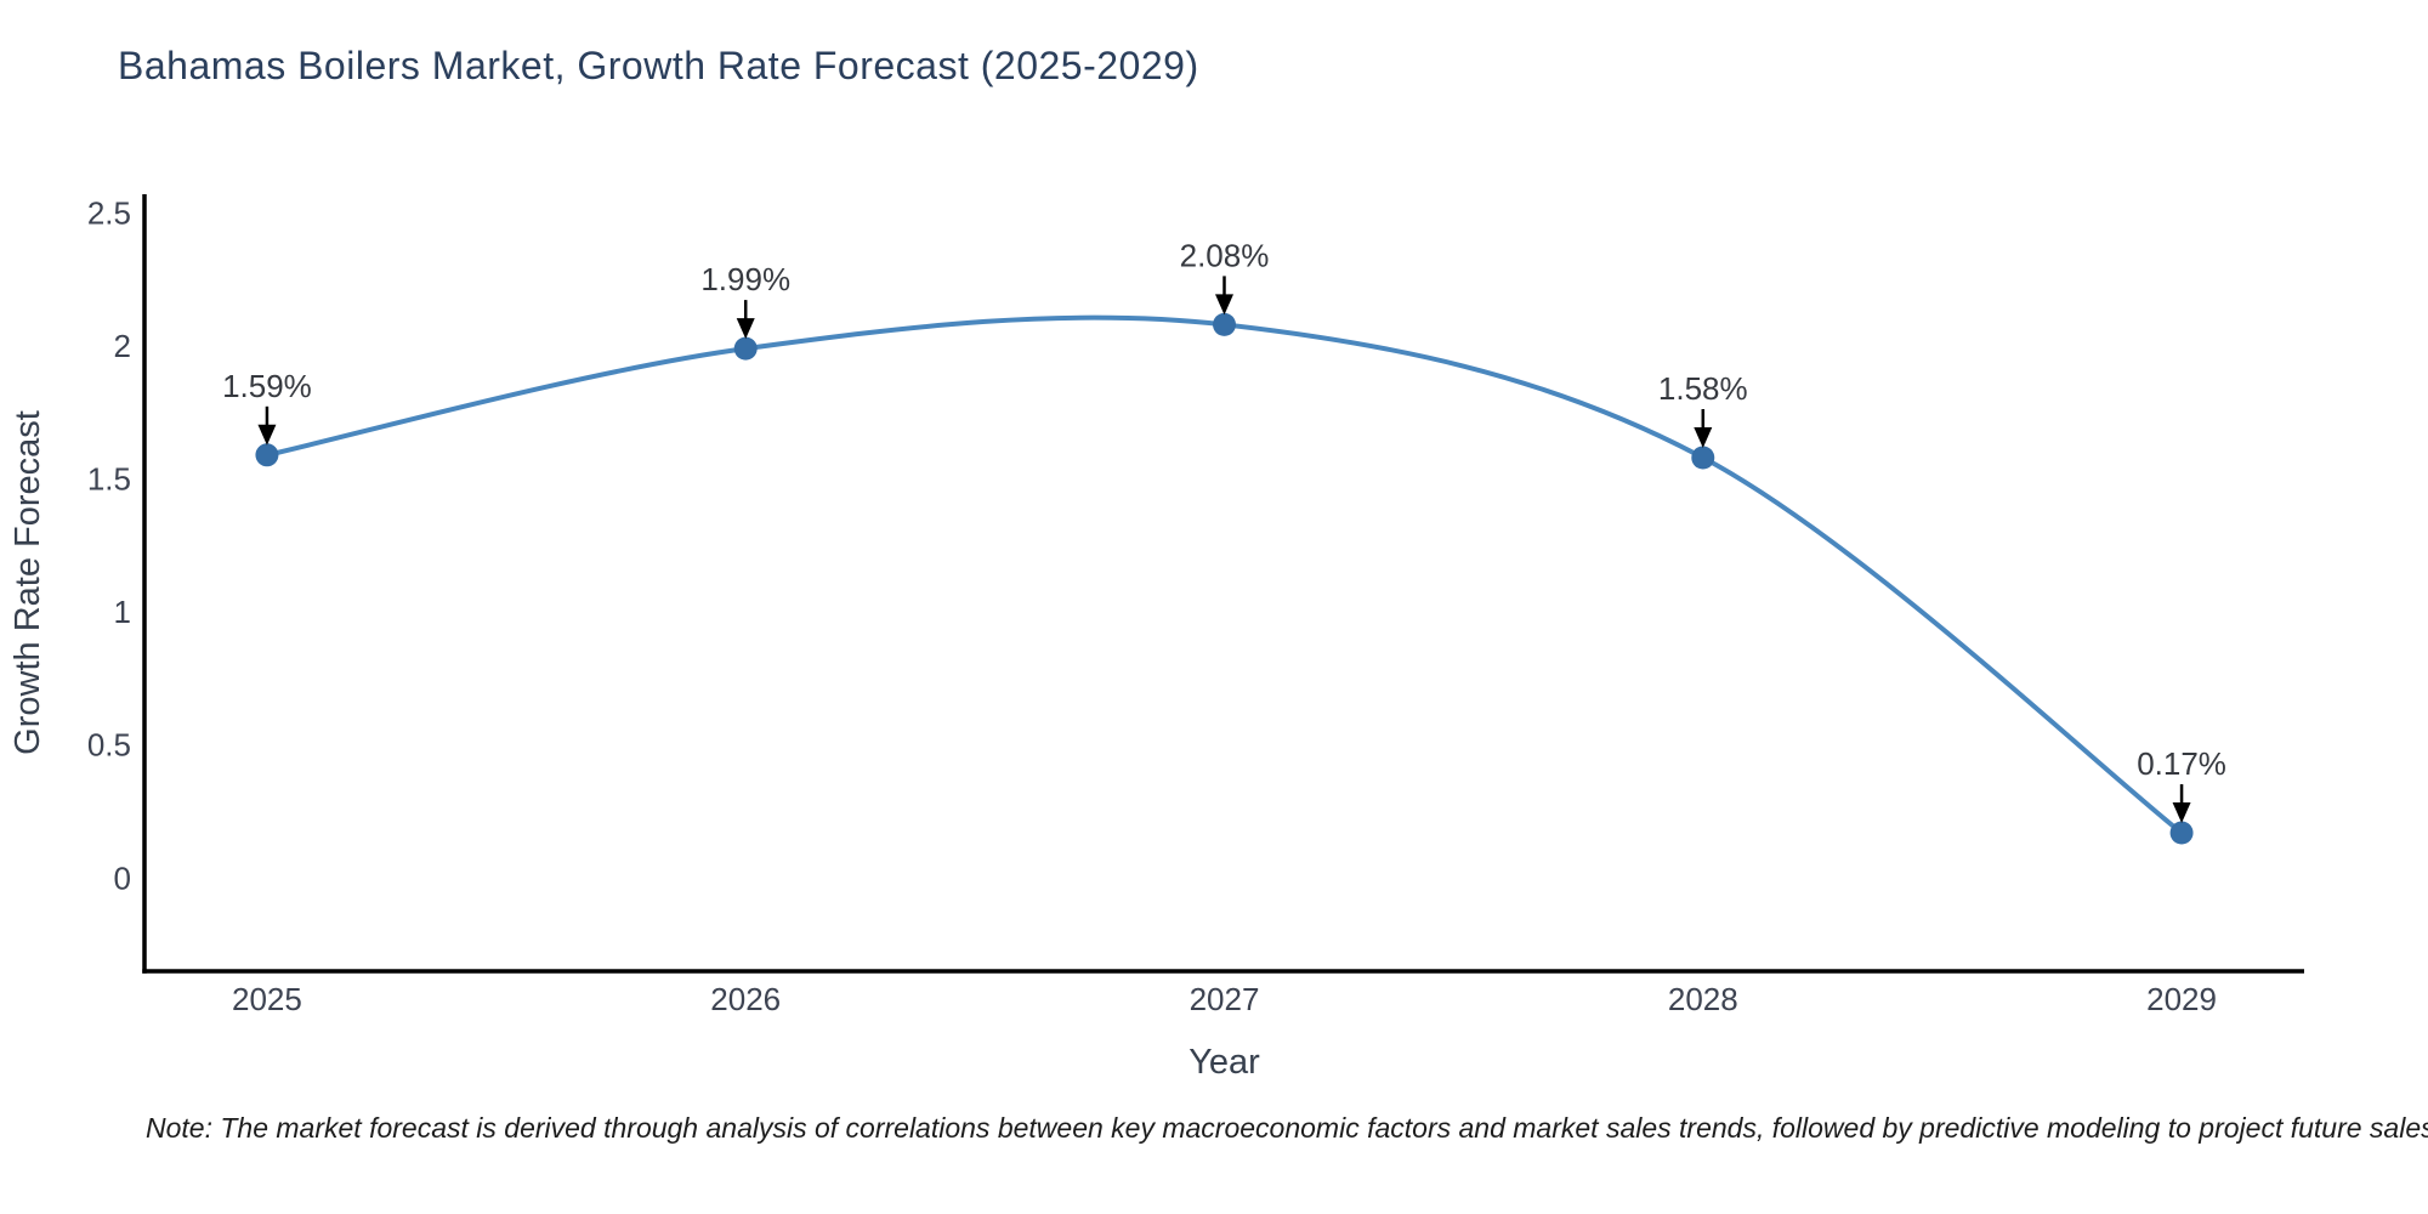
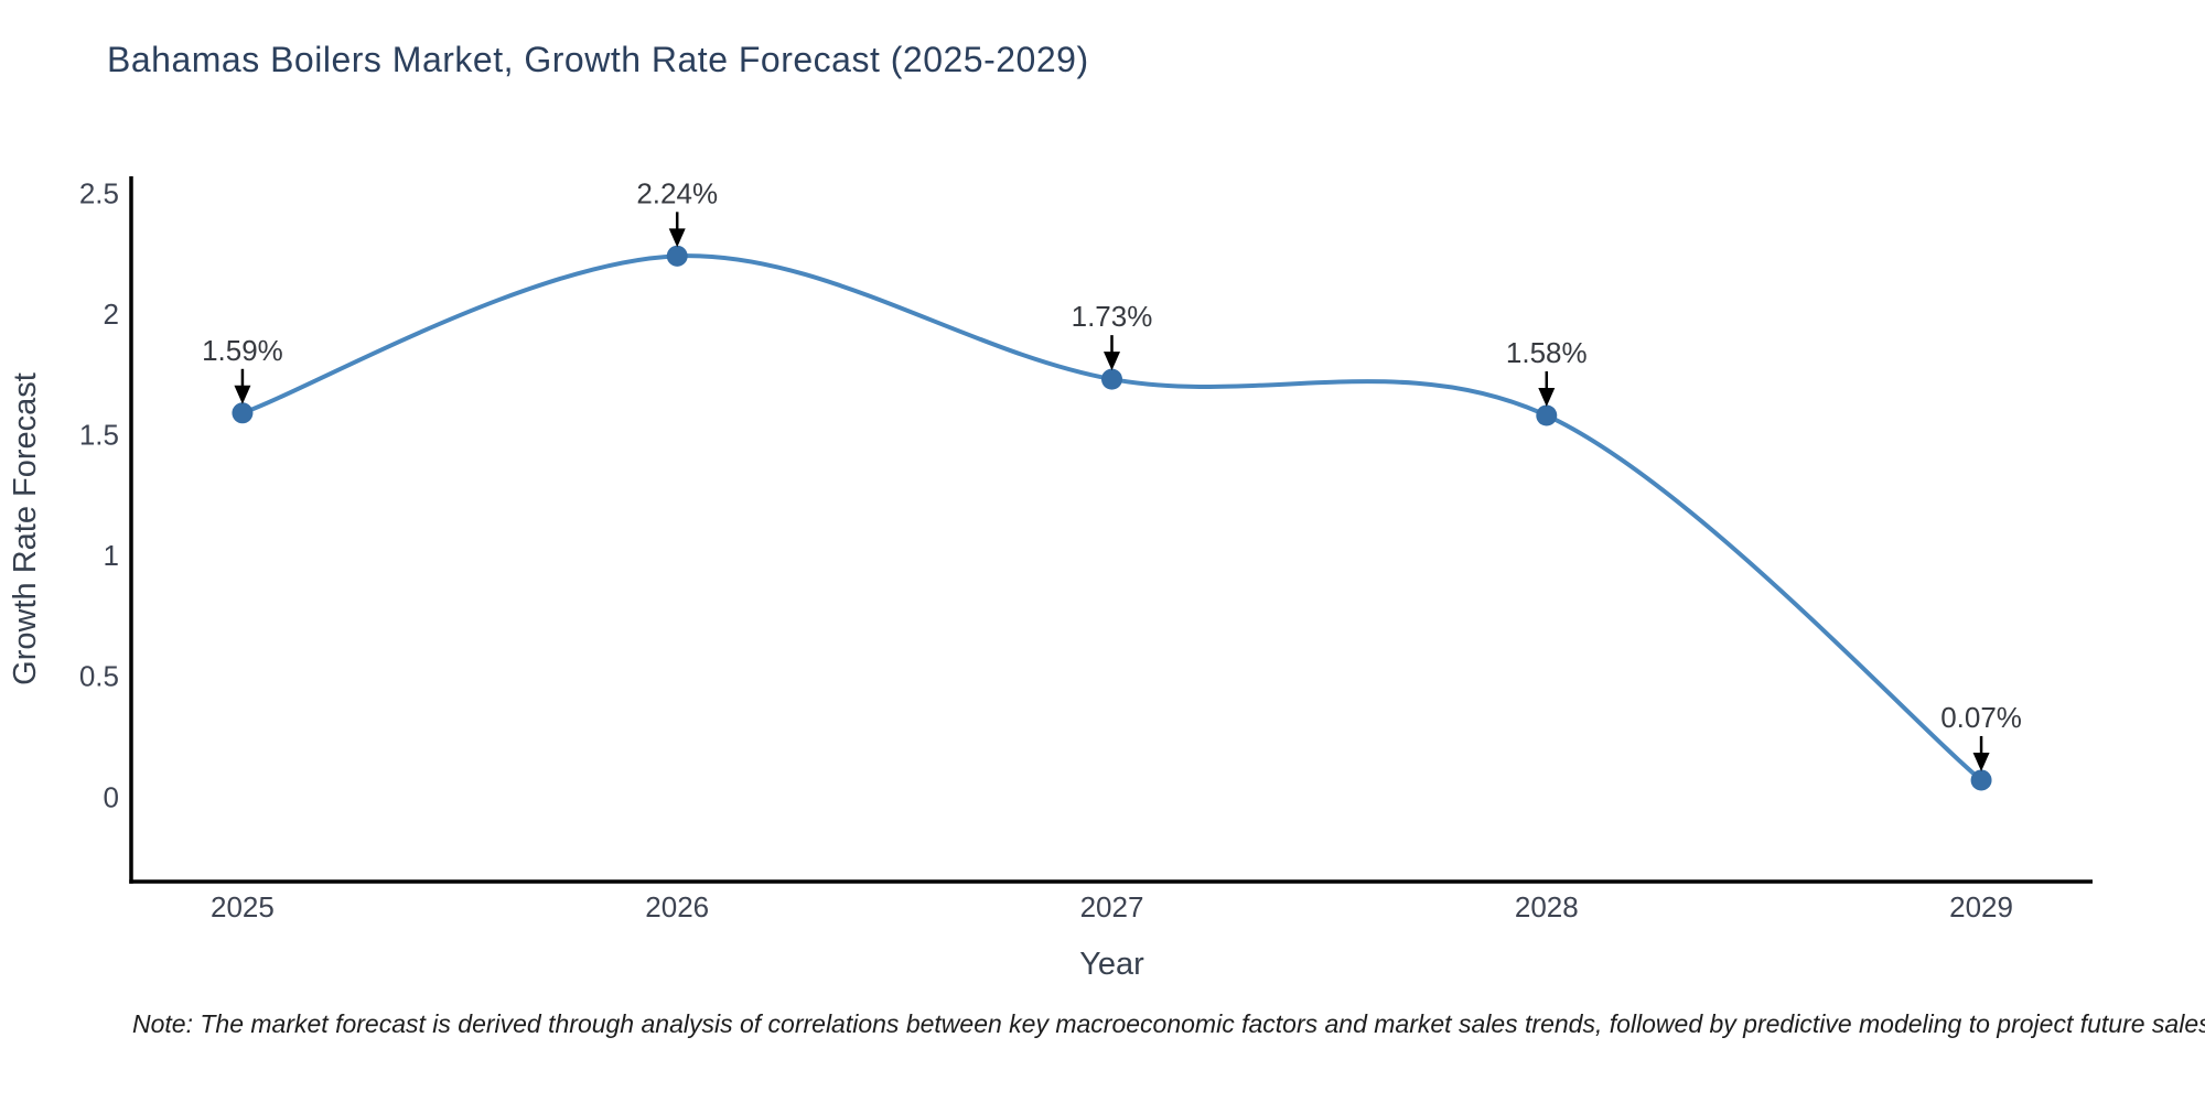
2026: 1.99% -> 2.24%
2027: 2.08% -> 1.73%
2029: 0.17% -> 0.07%
